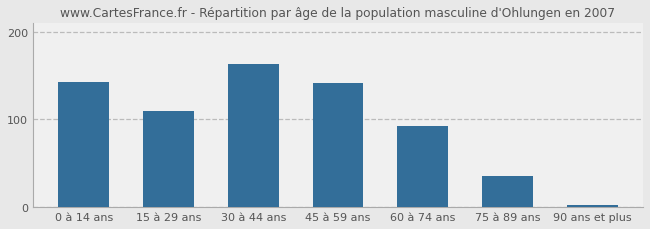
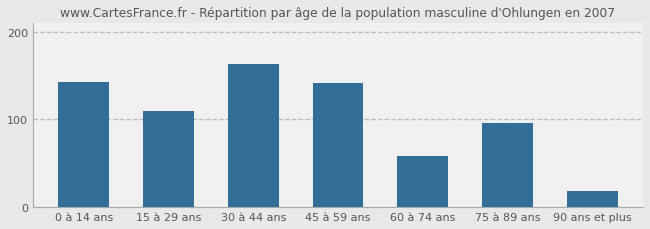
60 à 74 ans: 93 -> 58
75 à 89 ans: 35 -> 96
90 ans et plus: 3 -> 18
